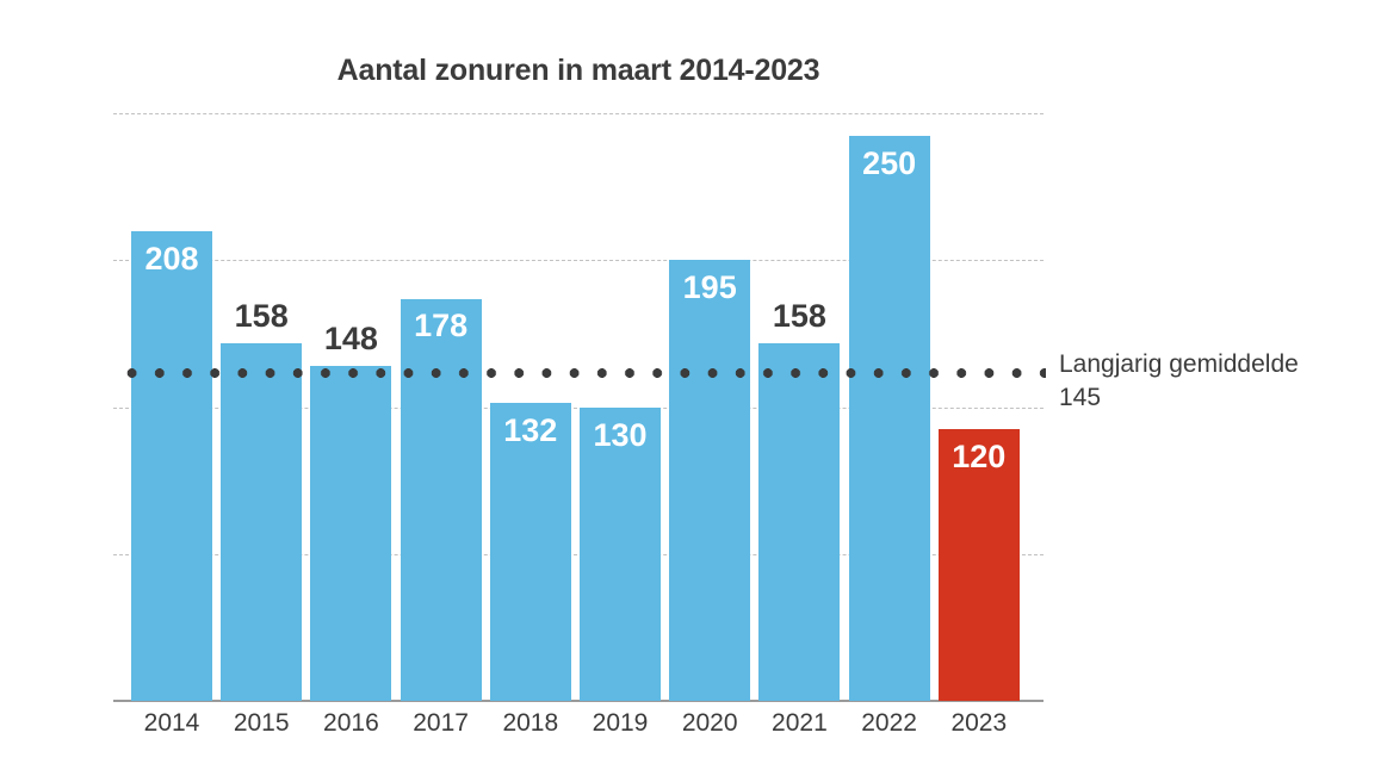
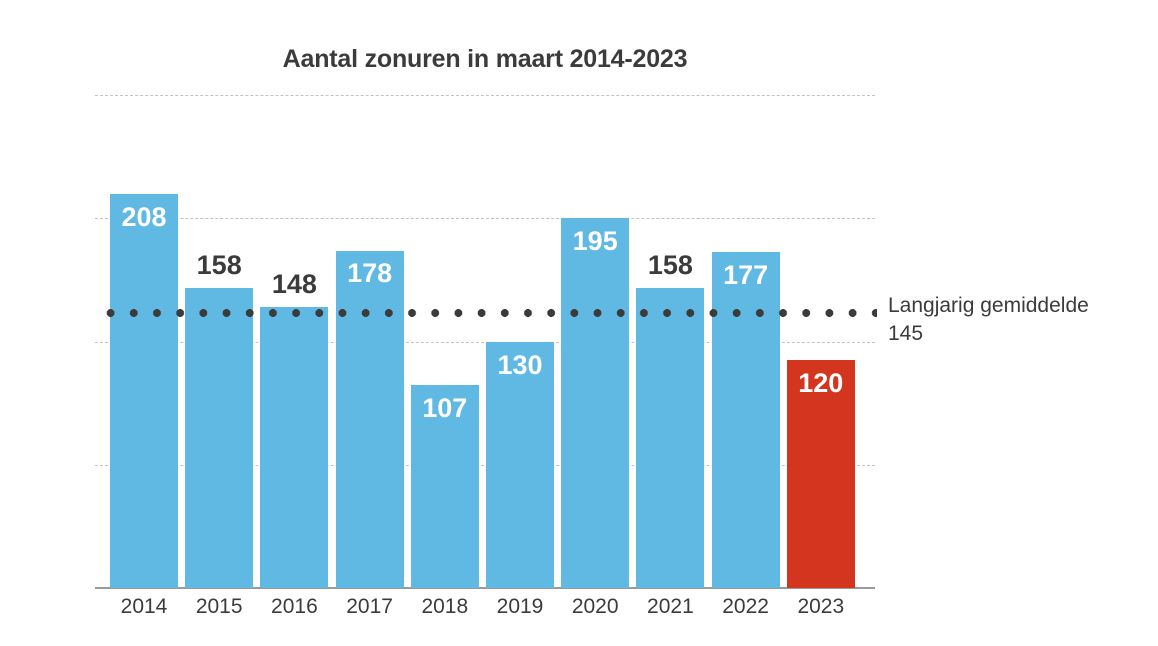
2018: 132 -> 107
2022: 250 -> 177
